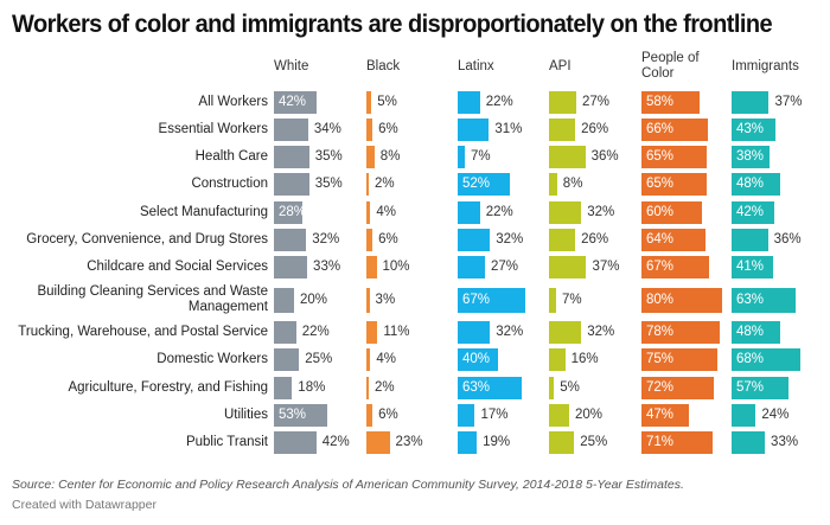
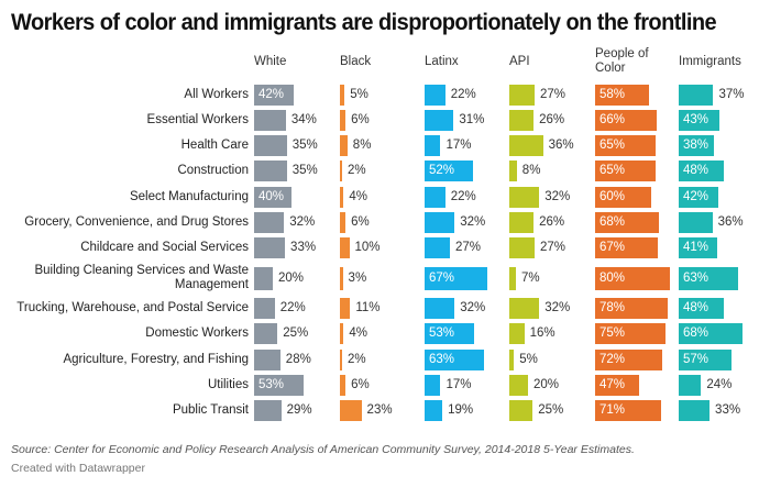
Latinx/Health Care: 7% -> 17%
White/Select Manufacturing: 28% -> 40%
People of Color/Grocery, Convenience, and Drug Stores: 64% -> 68%
API/Childcare and Social Services: 37% -> 27%
Latinx/Domestic Workers: 40% -> 53%
White/Agriculture, Forestry, and Fishing: 18% -> 28%
White/Public Transit: 42% -> 29%
